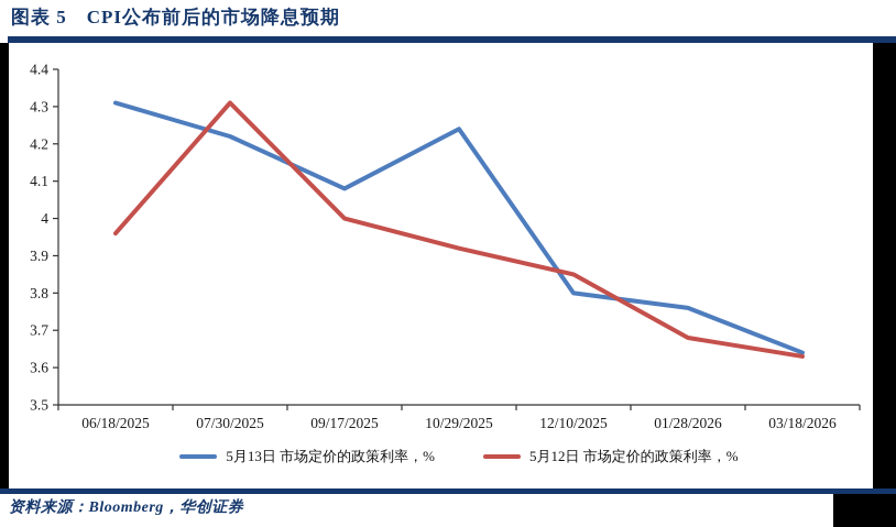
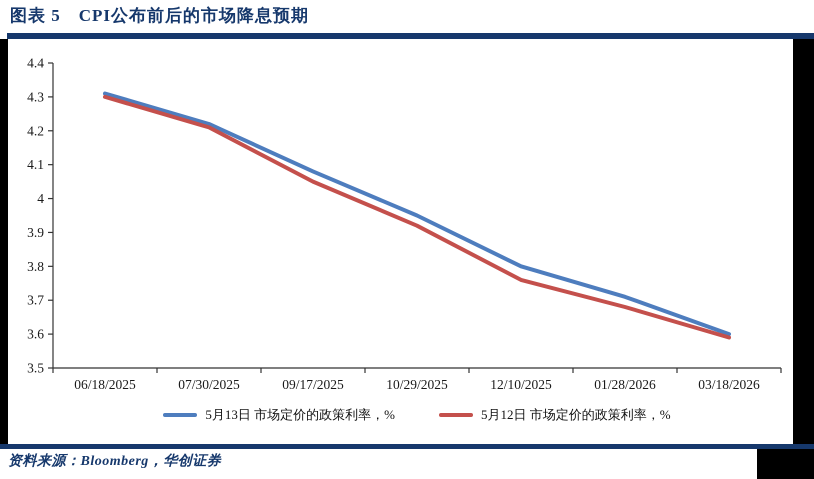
5月12日 市场定价的政策利率，%/06/18/2025: 3.96 -> 4.30
5月12日 市场定价的政策利率，%/07/30/2025: 4.31 -> 4.21
5月12日 市场定价的政策利率，%/09/17/2025: 4.00 -> 4.05
5月13日 市场定价的政策利率，%/10/29/2025: 4.24 -> 3.95
5月12日 市场定价的政策利率，%/12/10/2025: 3.85 -> 3.76
5月13日 市场定价的政策利率，%/01/28/2026: 3.76 -> 3.71
5月13日 市场定价的政策利率，%/03/18/2026: 3.64 -> 3.60
5月12日 市场定价的政策利率，%/03/18/2026: 3.63 -> 3.59
